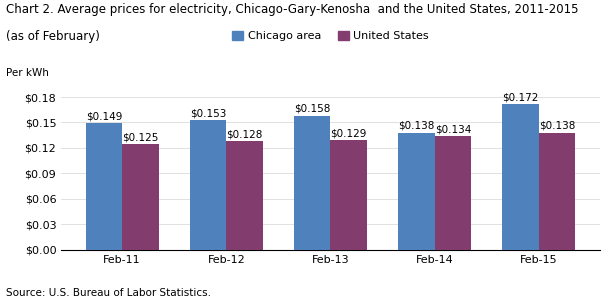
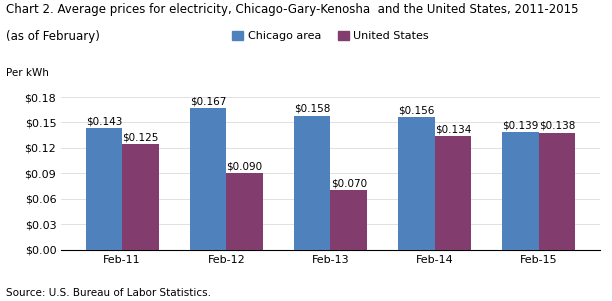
Chicago area/Feb-11: $0.149 -> $0.143
Chicago area/Feb-12: $0.153 -> $0.167
United States/Feb-12: $0.128 -> $0.090
United States/Feb-13: $0.129 -> $0.070
Chicago area/Feb-14: $0.138 -> $0.156
Chicago area/Feb-15: $0.172 -> $0.139
